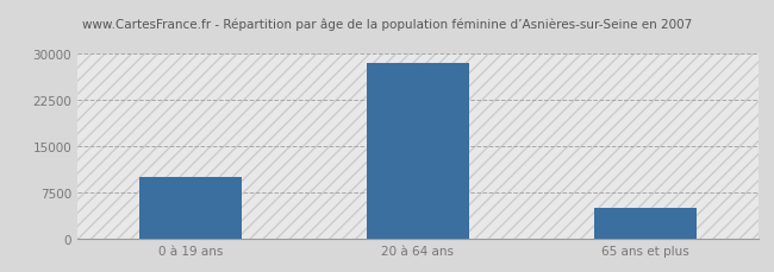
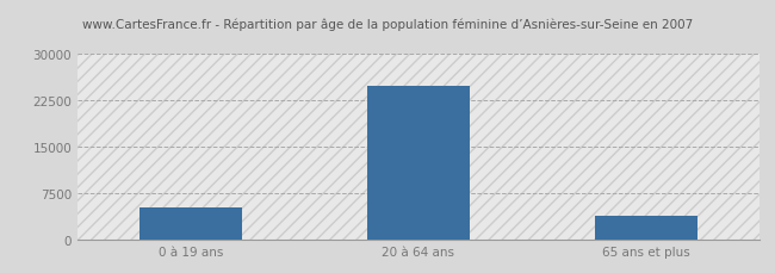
0 à 19 ans: 10000 -> 5200
20 à 64 ans: 28500 -> 24800
65 ans et plus: 5000 -> 4000
